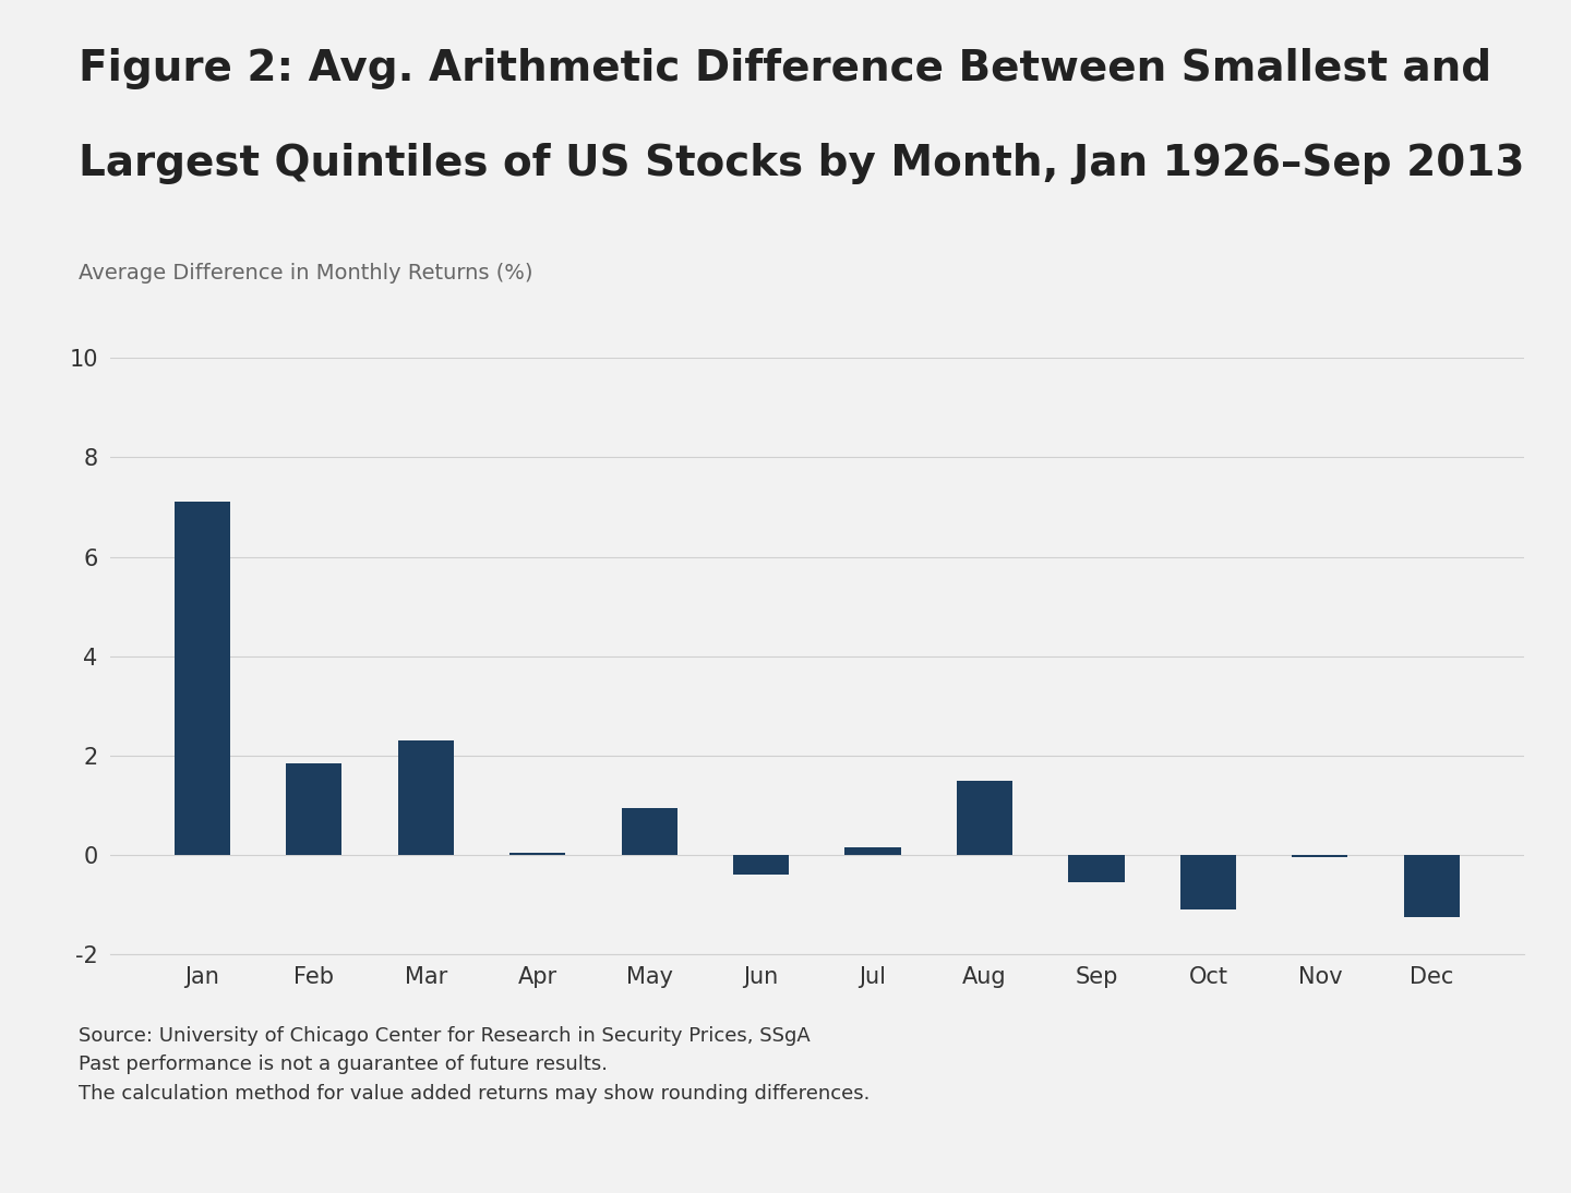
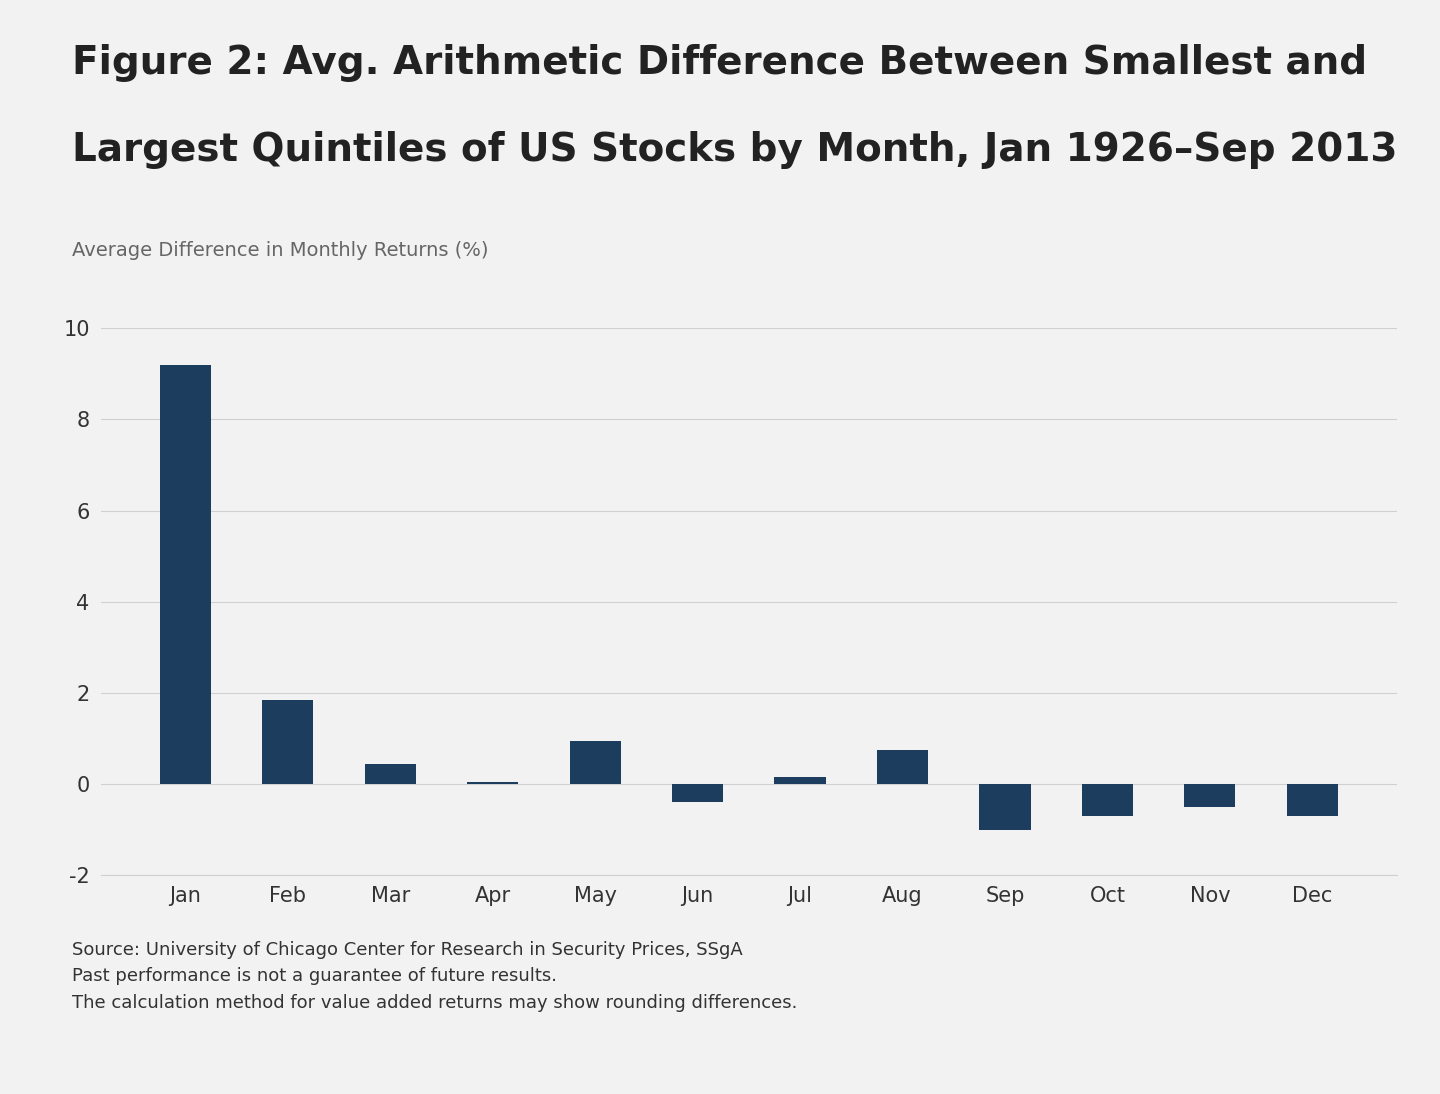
Jan: 7.10 -> 9.20
Mar: 2.30 -> 0.45
Aug: 1.50 -> 0.75
Sep: -0.55 -> -1.00
Oct: -1.10 -> -0.70
Nov: -0.05 -> -0.50
Dec: -1.25 -> -0.70
